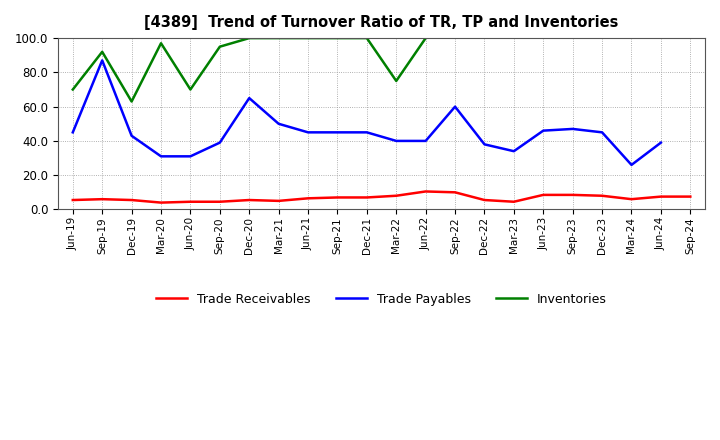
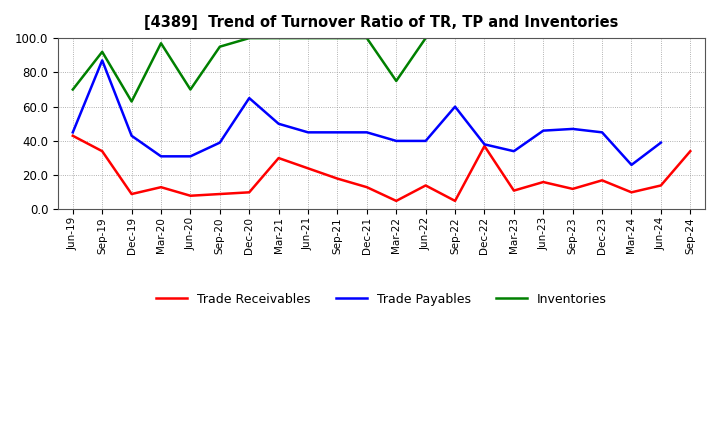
Trade Receivables/Jun-19: 6 -> 43
Trade Receivables/Sep-19: 6 -> 34
Trade Receivables/Dec-19: 6 -> 9
Trade Receivables/Mar-20: 4 -> 13
Trade Receivables/Jun-20: 4 -> 8
Trade Receivables/Sep-20: 4 -> 9
Trade Receivables/Dec-20: 6 -> 10
Trade Receivables/Mar-21: 5 -> 30
Trade Receivables/Jun-21: 6 -> 24
Trade Receivables/Sep-21: 7 -> 18
Trade Receivables/Dec-21: 7 -> 13
Trade Receivables/Mar-22: 8 -> 5
Trade Receivables/Jun-22: 10 -> 14
Trade Receivables/Sep-22: 10 -> 5
Trade Receivables/Dec-22: 6 -> 37
Trade Receivables/Mar-23: 4 -> 11
Trade Receivables/Jun-23: 8 -> 16
Trade Receivables/Sep-23: 8 -> 12
Trade Receivables/Dec-23: 8 -> 17
Trade Receivables/Mar-24: 6 -> 10
Trade Receivables/Jun-24: 8 -> 14
Trade Receivables/Sep-24: 8 -> 34
